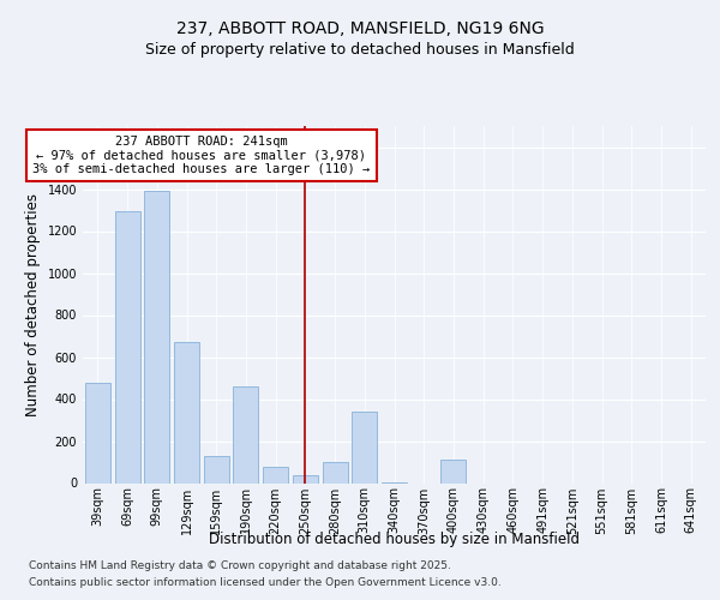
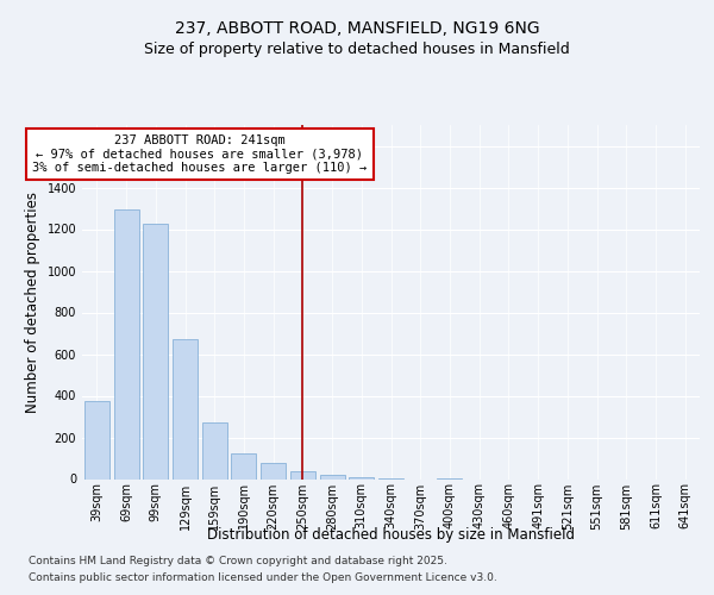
39sqm: 480 -> 380
99sqm: 1390 -> 1220
159sqm: 130 -> 270
190sqm: 460 -> 120
280sqm: 100 -> 20
310sqm: 340 -> 10
400sqm: 110 -> 0
